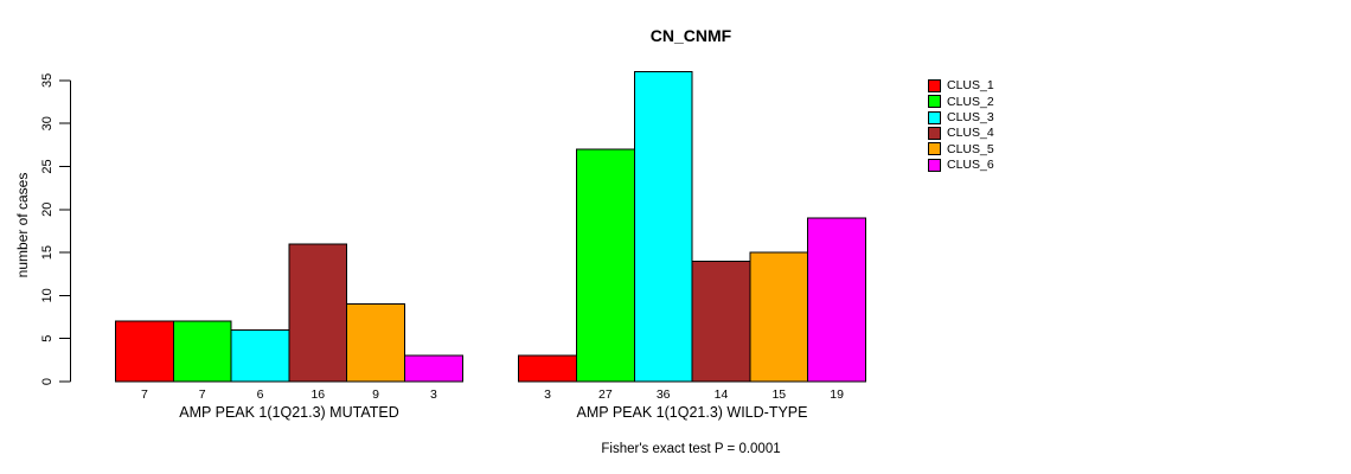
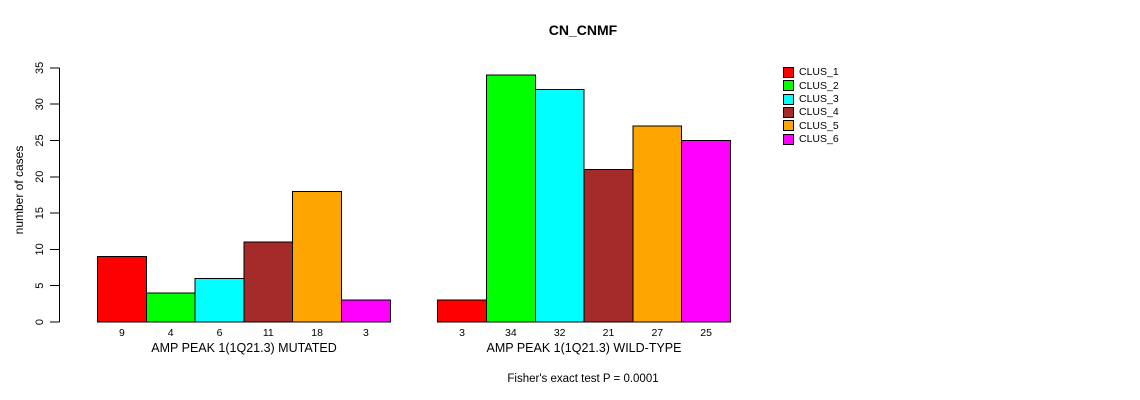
CLUS_1/AMP PEAK 1(1Q21.3) MUTATED: 7 -> 9
CLUS_2/AMP PEAK 1(1Q21.3) MUTATED: 7 -> 4
CLUS_4/AMP PEAK 1(1Q21.3) MUTATED: 16 -> 11
CLUS_5/AMP PEAK 1(1Q21.3) MUTATED: 9 -> 18
CLUS_2/AMP PEAK 1(1Q21.3) WILD-TYPE: 27 -> 34
CLUS_3/AMP PEAK 1(1Q21.3) WILD-TYPE: 36 -> 32
CLUS_4/AMP PEAK 1(1Q21.3) WILD-TYPE: 14 -> 21
CLUS_5/AMP PEAK 1(1Q21.3) WILD-TYPE: 15 -> 27
CLUS_6/AMP PEAK 1(1Q21.3) WILD-TYPE: 19 -> 25
